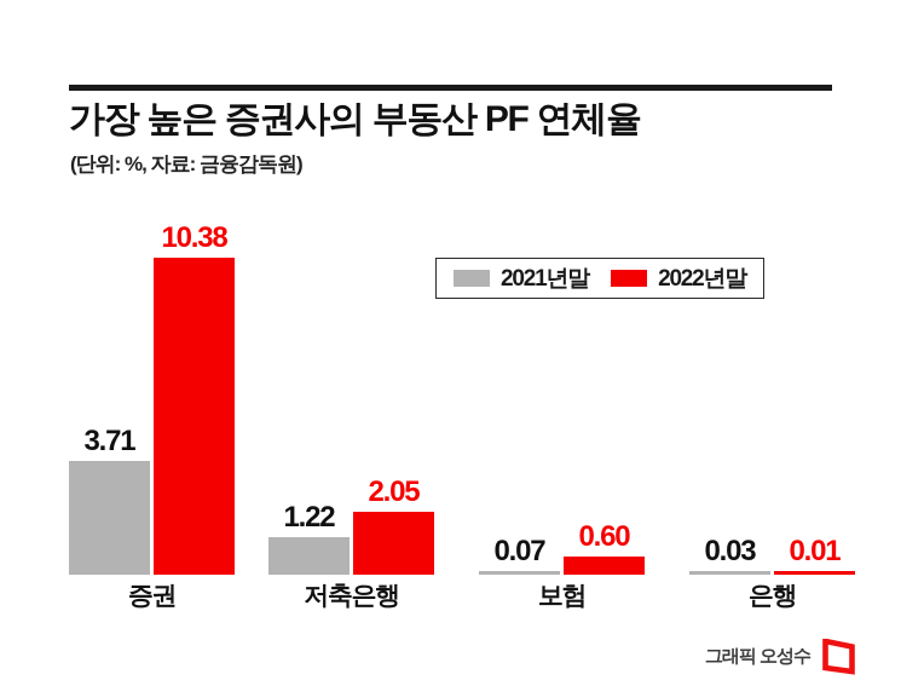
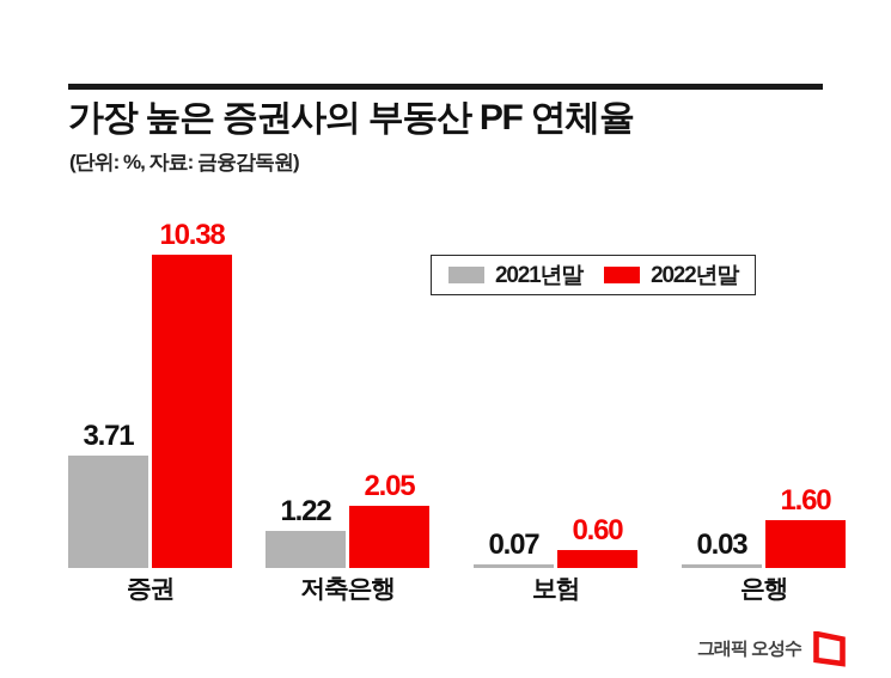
2022년말/은행: 0.01 -> 1.60
